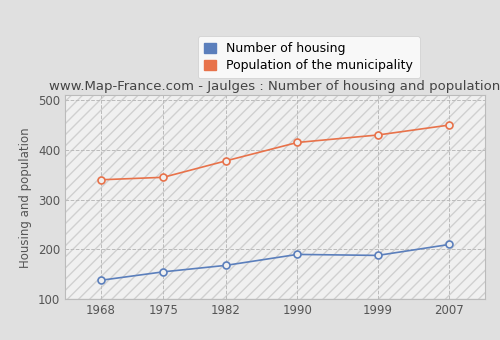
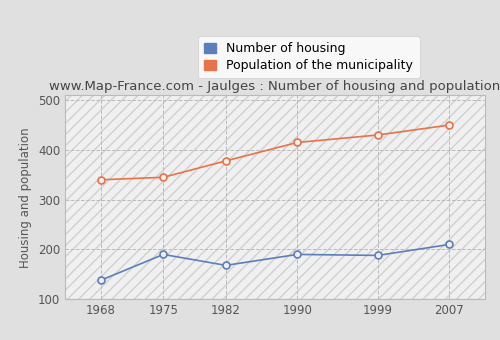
Number of housing/1975: 155 -> 190
